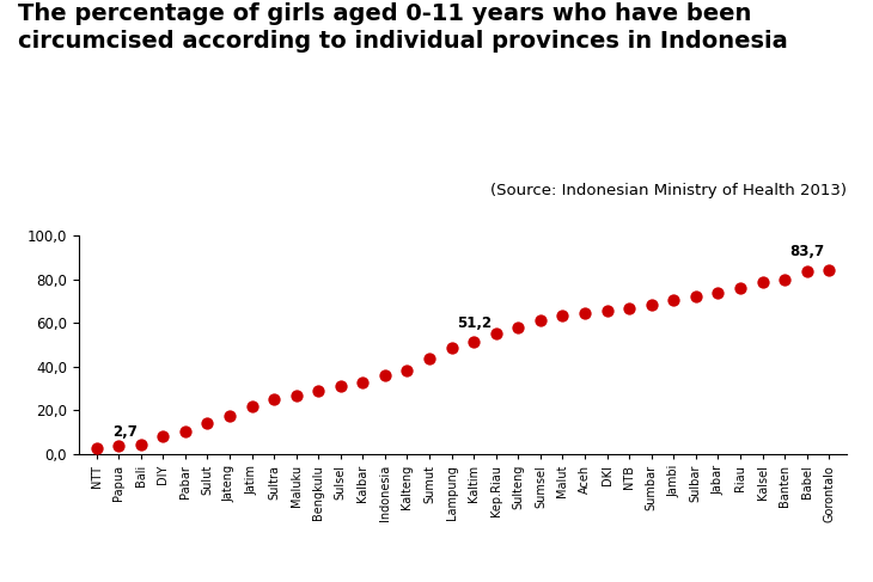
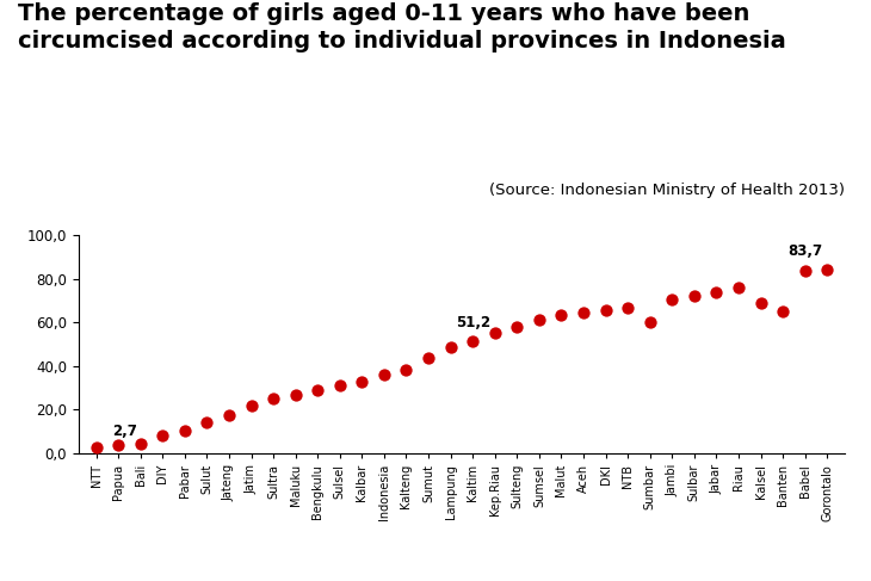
Sumbar: 68 -> 60
Kalsel: 78 -> 69
Banten: 80 -> 65
